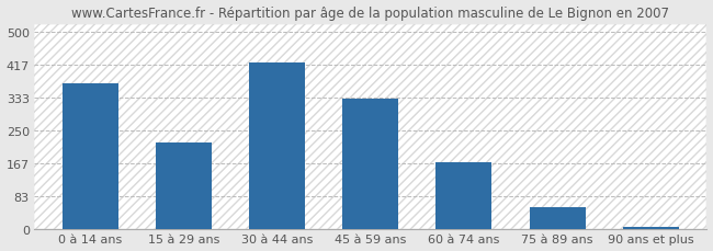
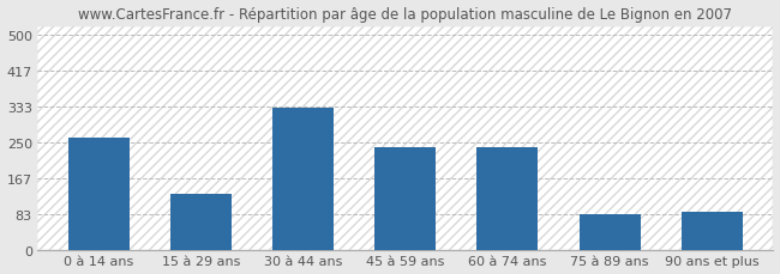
0 à 14 ans: 370 -> 260
15 à 29 ans: 220 -> 130
30 à 44 ans: 422 -> 330
45 à 59 ans: 330 -> 240
60 à 74 ans: 170 -> 240
75 à 89 ans: 55 -> 85
90 ans et plus: 5 -> 90
